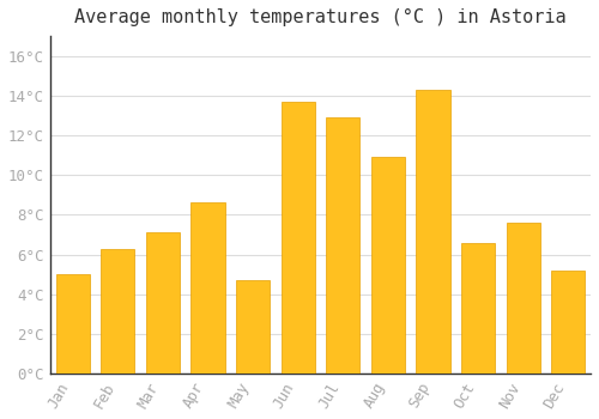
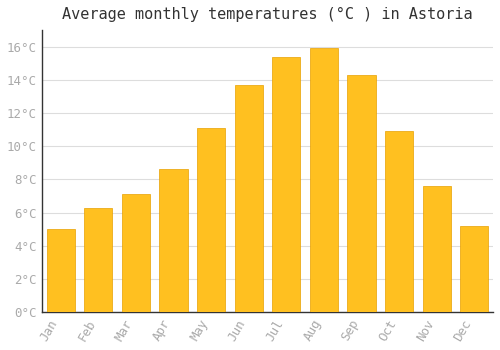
May: 4.7°C -> 11.1°C
Jul: 12.9°C -> 15.4°C
Aug: 10.9°C -> 15.9°C
Oct: 6.6°C -> 10.9°C
